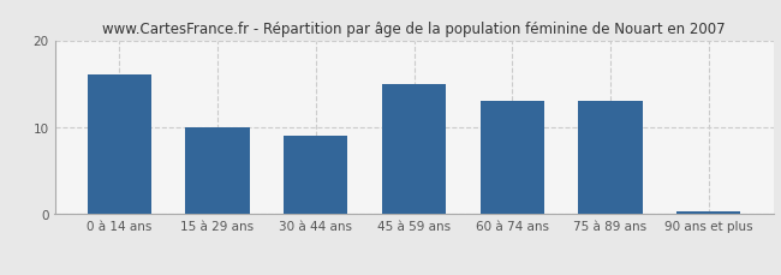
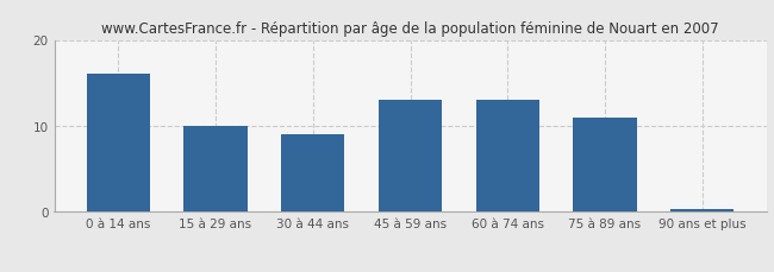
45 à 59 ans: 15.0 -> 13.0
75 à 89 ans: 13.0 -> 11.0
